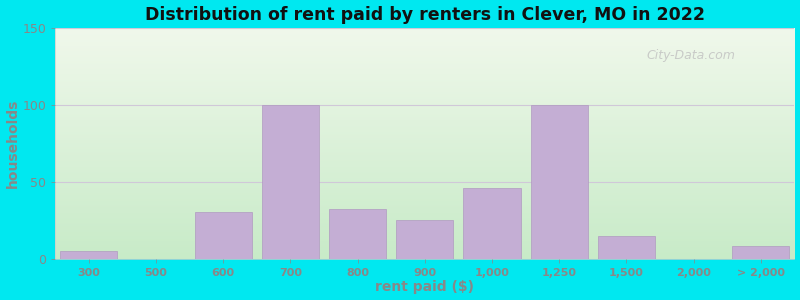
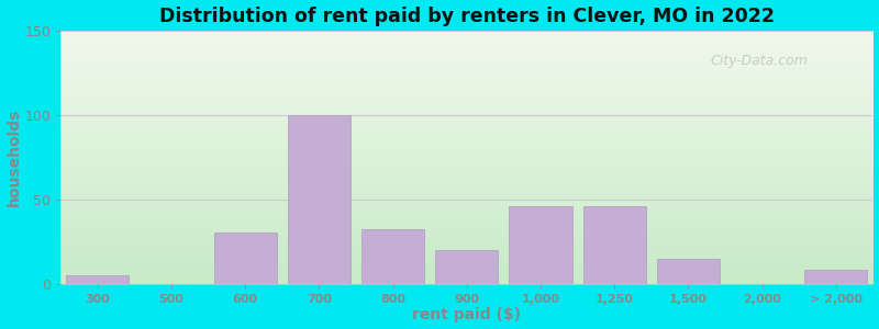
900: 25 -> 20
1,250: 100 -> 46
